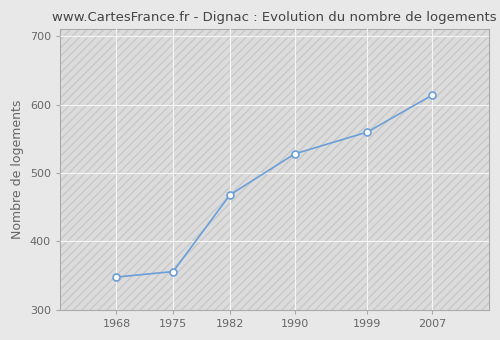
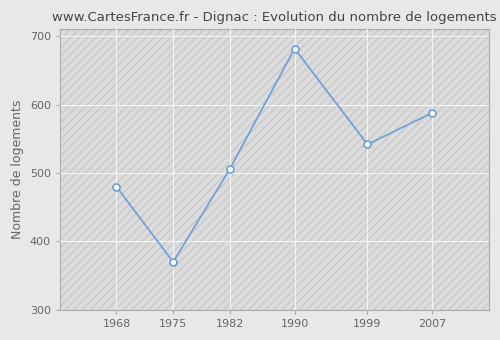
1968: 348 -> 480
1975: 356 -> 370
1982: 468 -> 506
1990: 528 -> 682
1999: 560 -> 542
2007: 614 -> 588
